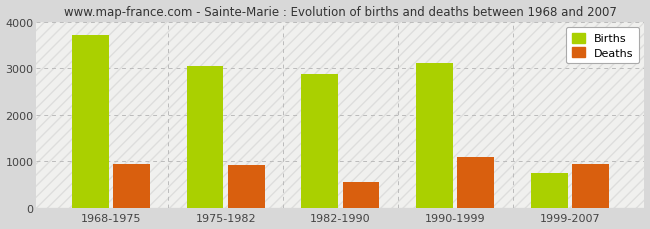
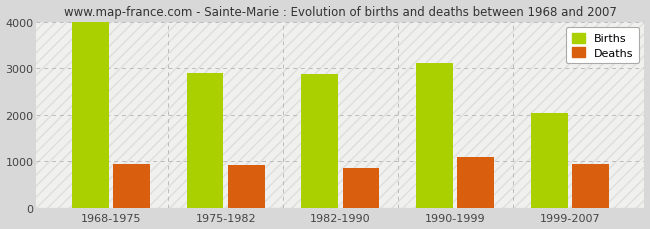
Births/1968-1975: 3700 -> 4000
Births/1975-1982: 3050 -> 2900
Deaths/1982-1990: 550 -> 850
Births/1999-2007: 750 -> 2030
